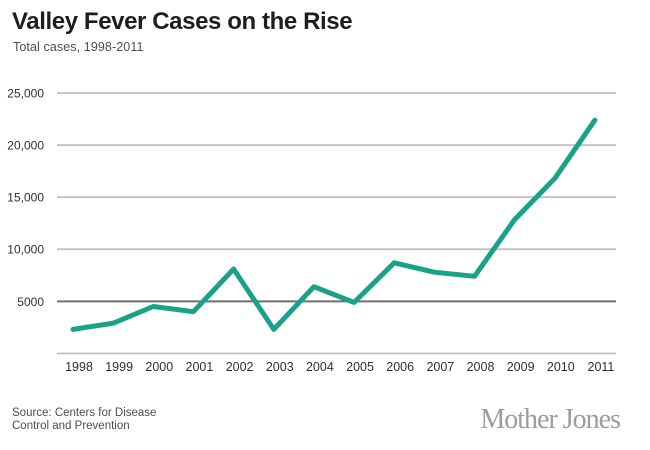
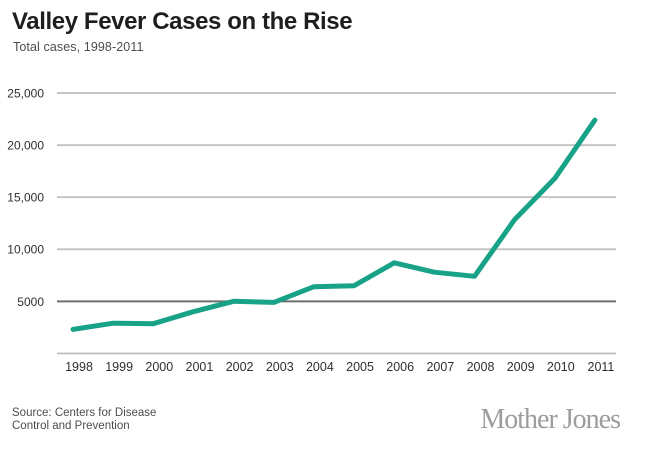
2000: 4500 -> 2800
2002: 8100 -> 5000
2003: 2300 -> 4900
2005: 4900 -> 6500
